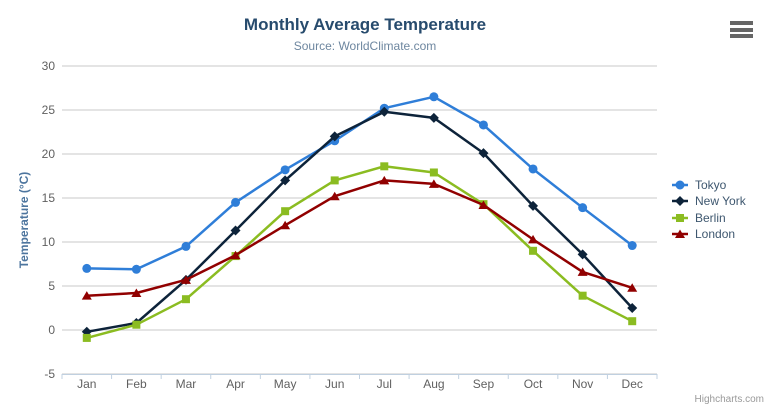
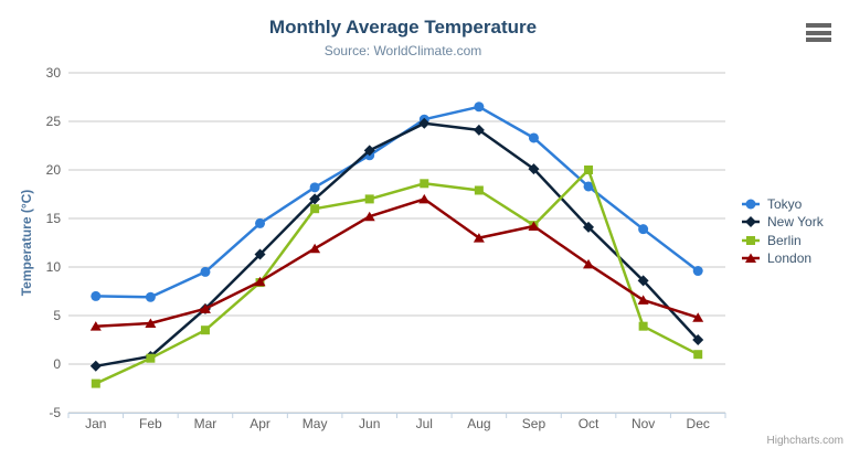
Berlin/Jan: -1 -> -2
Berlin/May: 14 -> 16
London/Aug: 17 -> 13
Berlin/Oct: 9 -> 20
